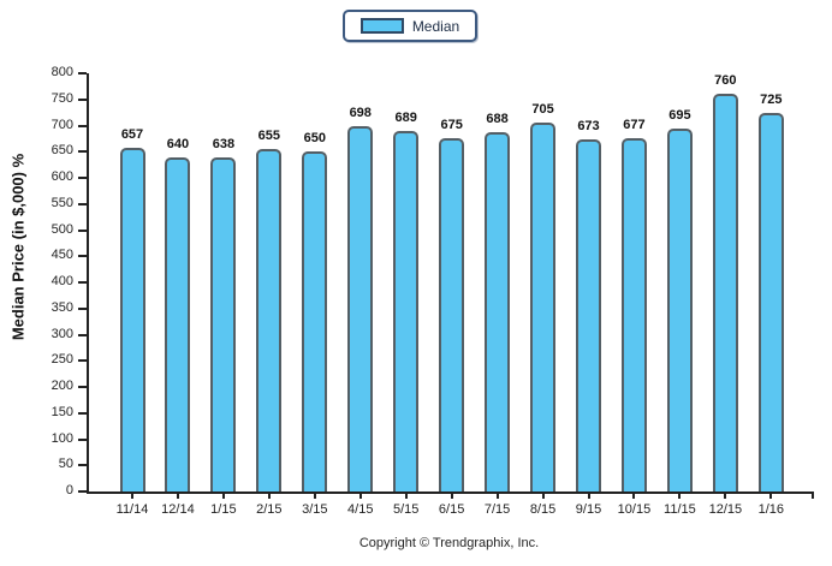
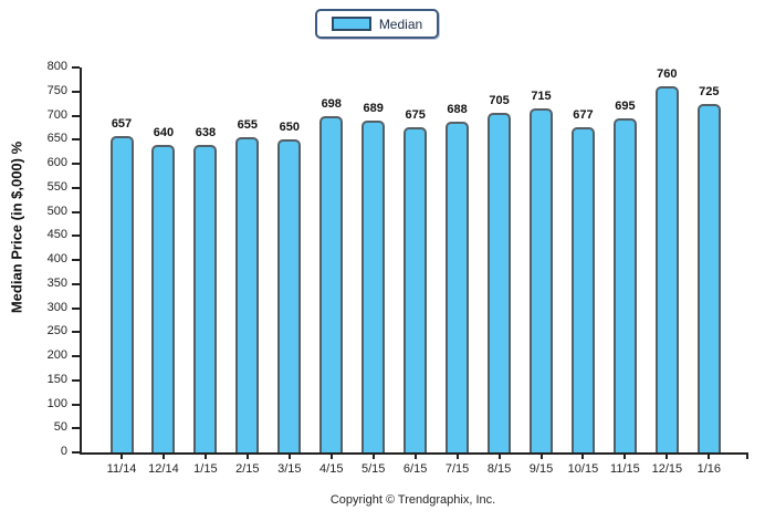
9/15: 673 -> 715
